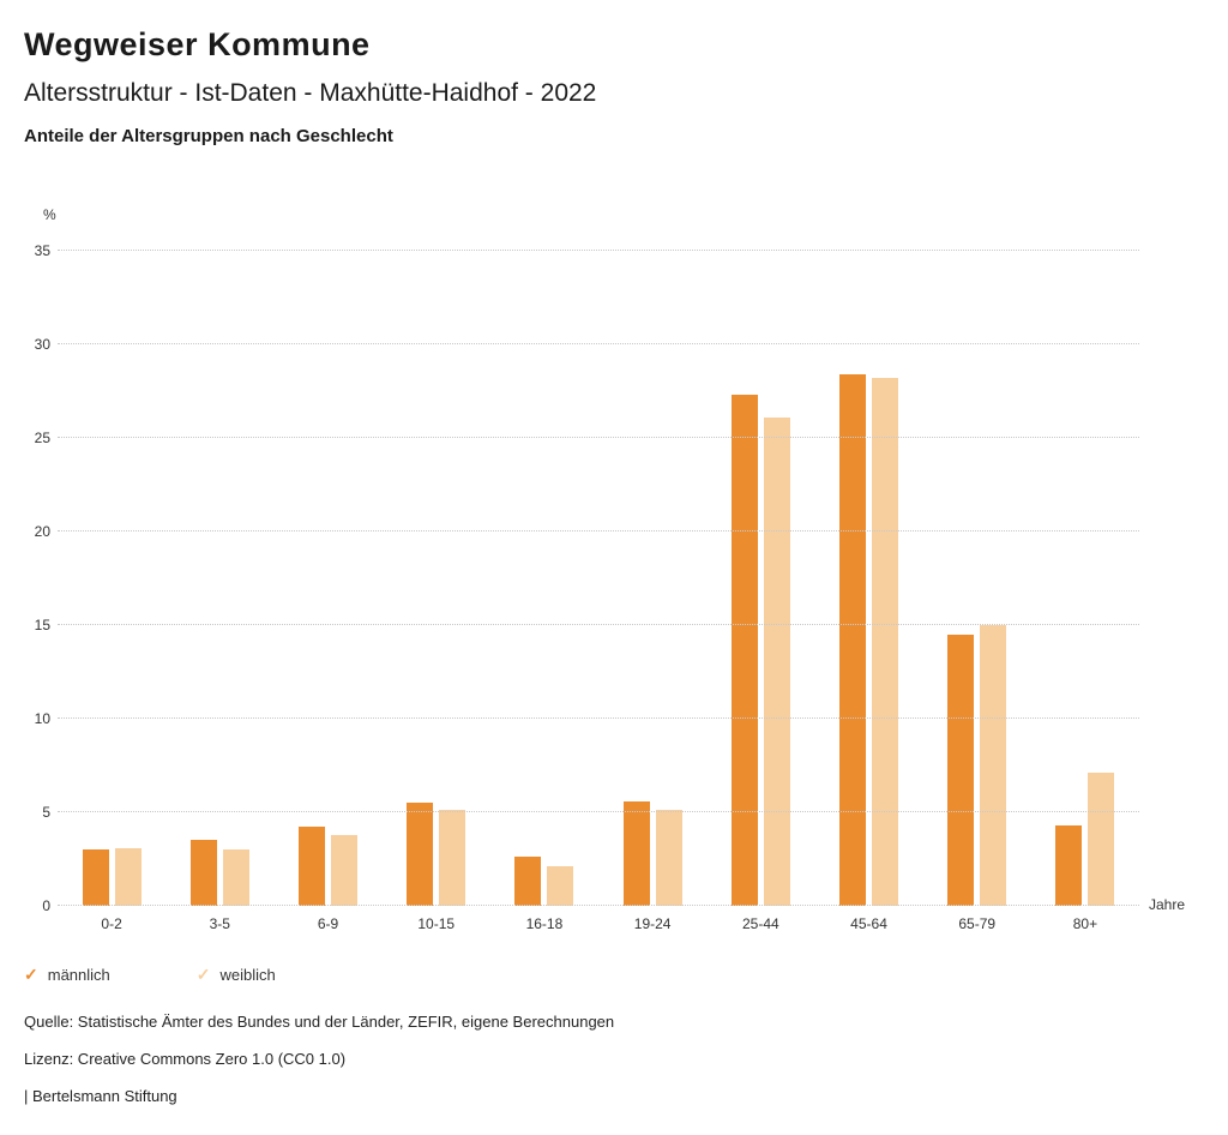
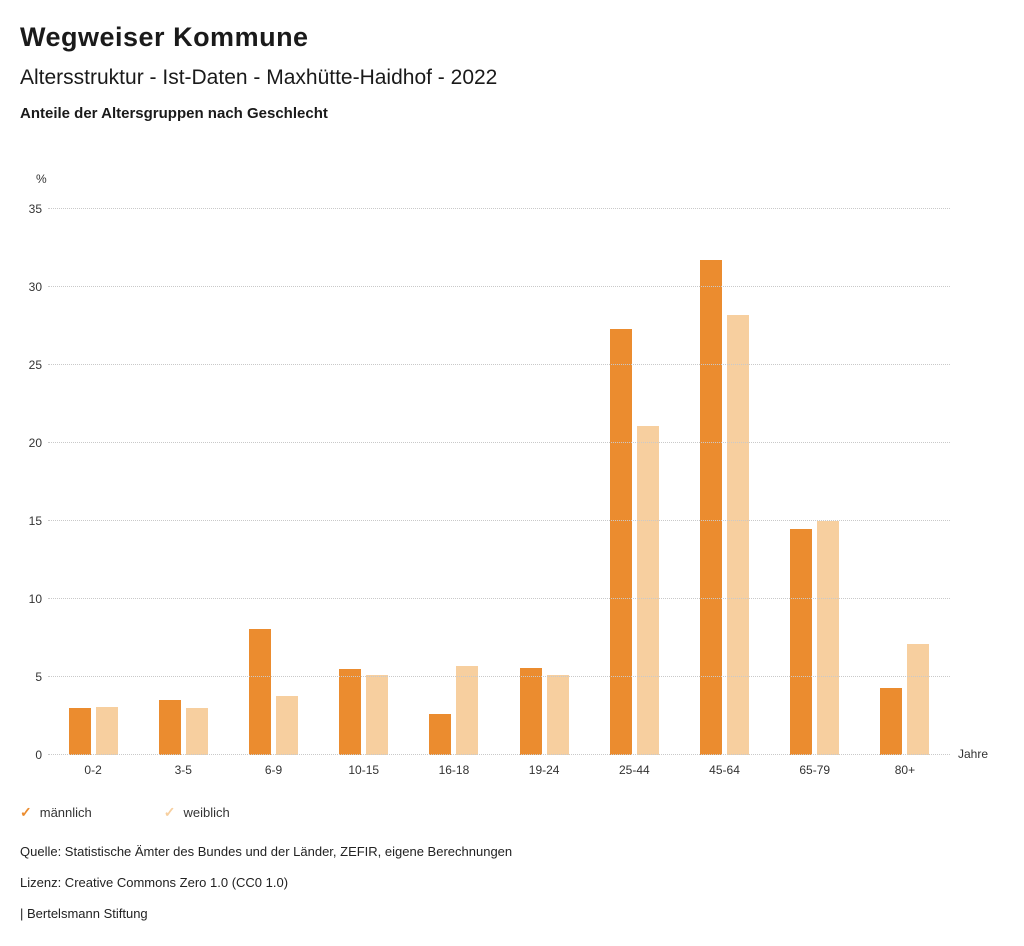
männlich/6-9: 4.2 -> 8.1
weiblich/16-18: 2.1 -> 5.7
weiblich/25-44: 26.1 -> 21.1
männlich/45-64: 28.4 -> 31.7
